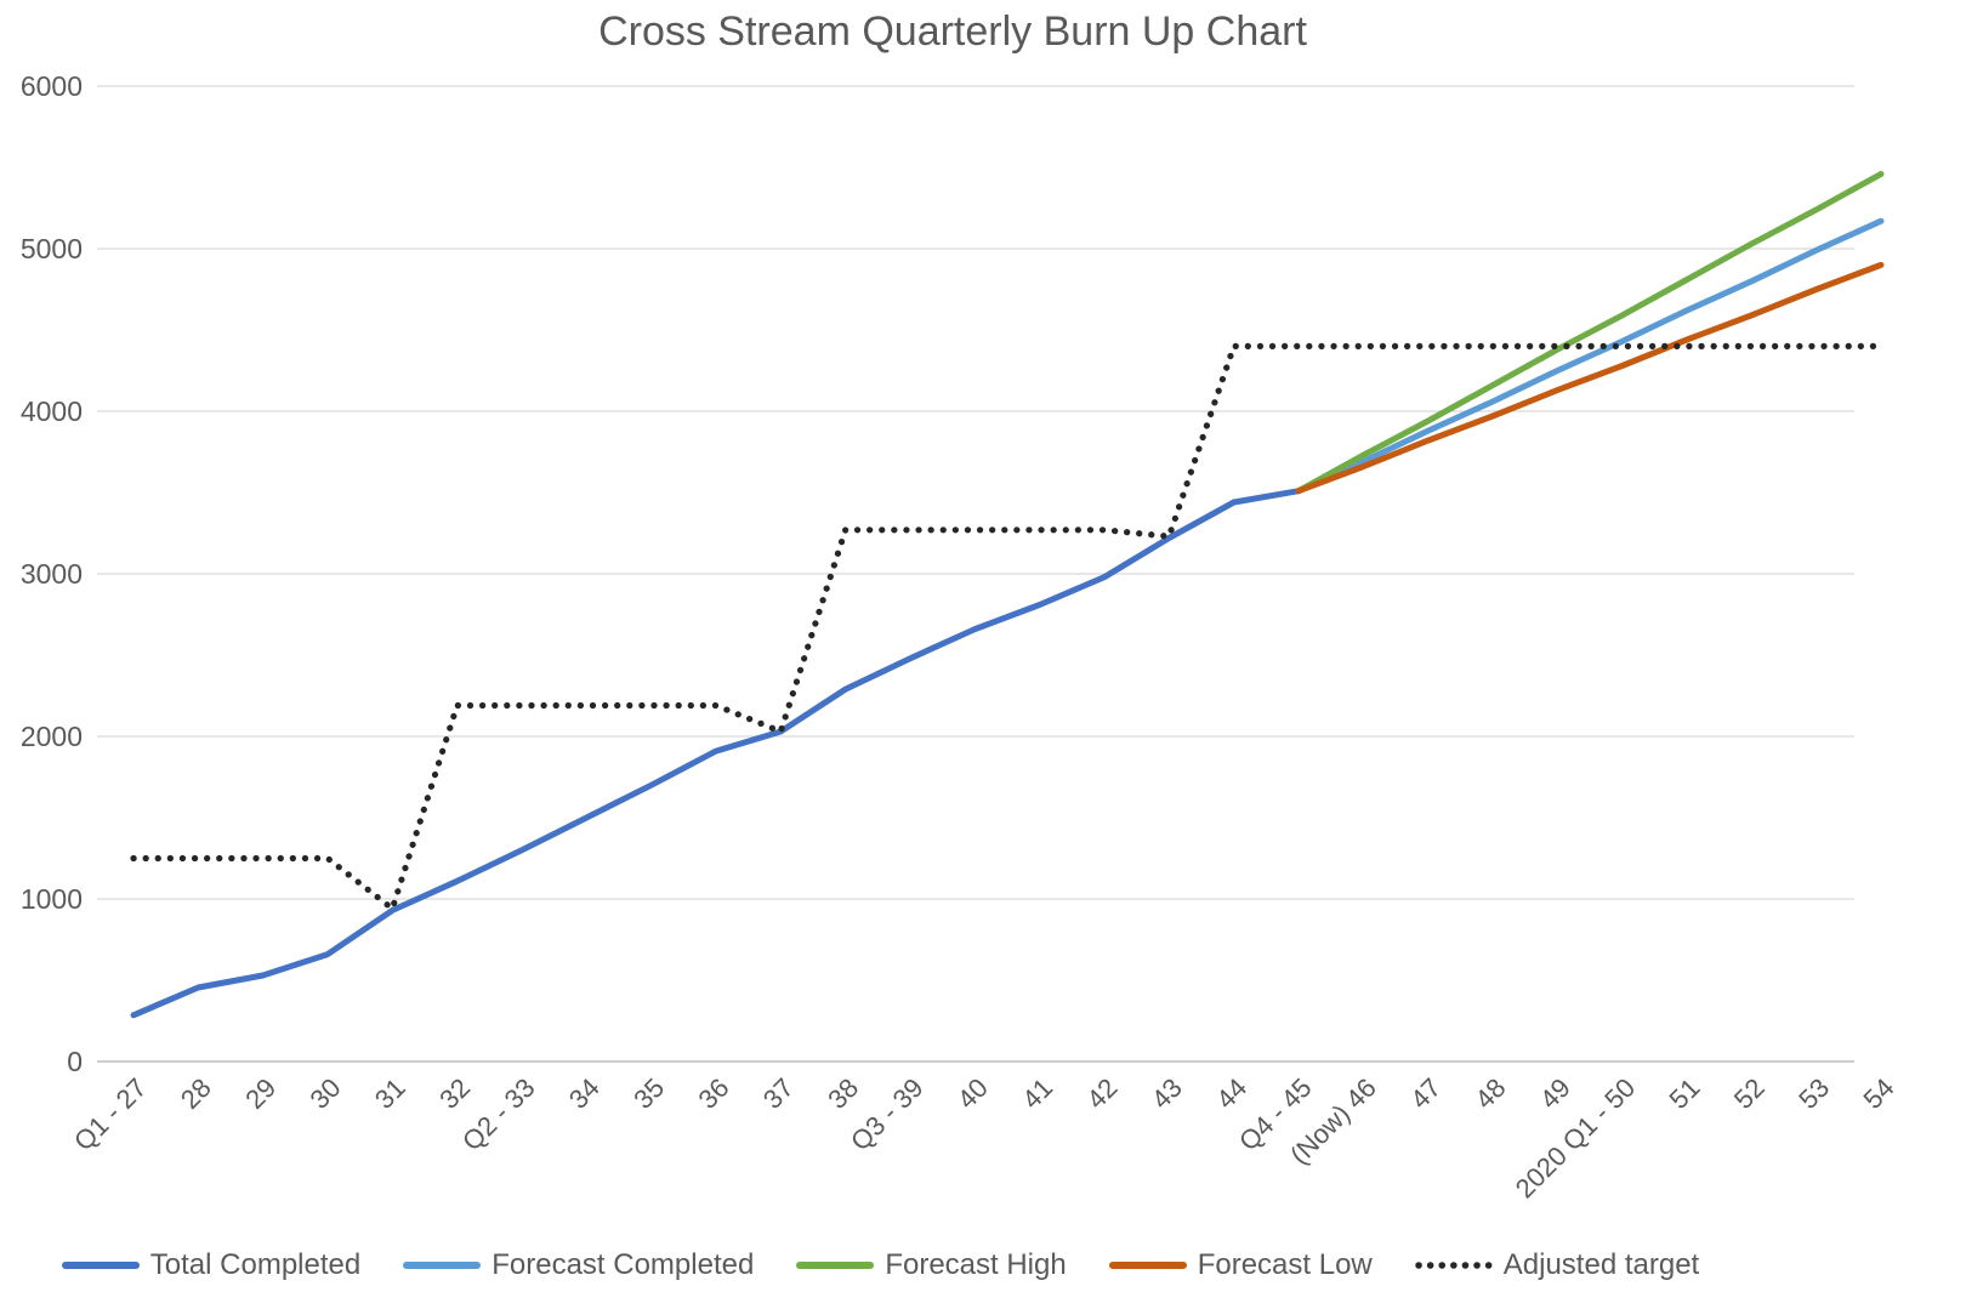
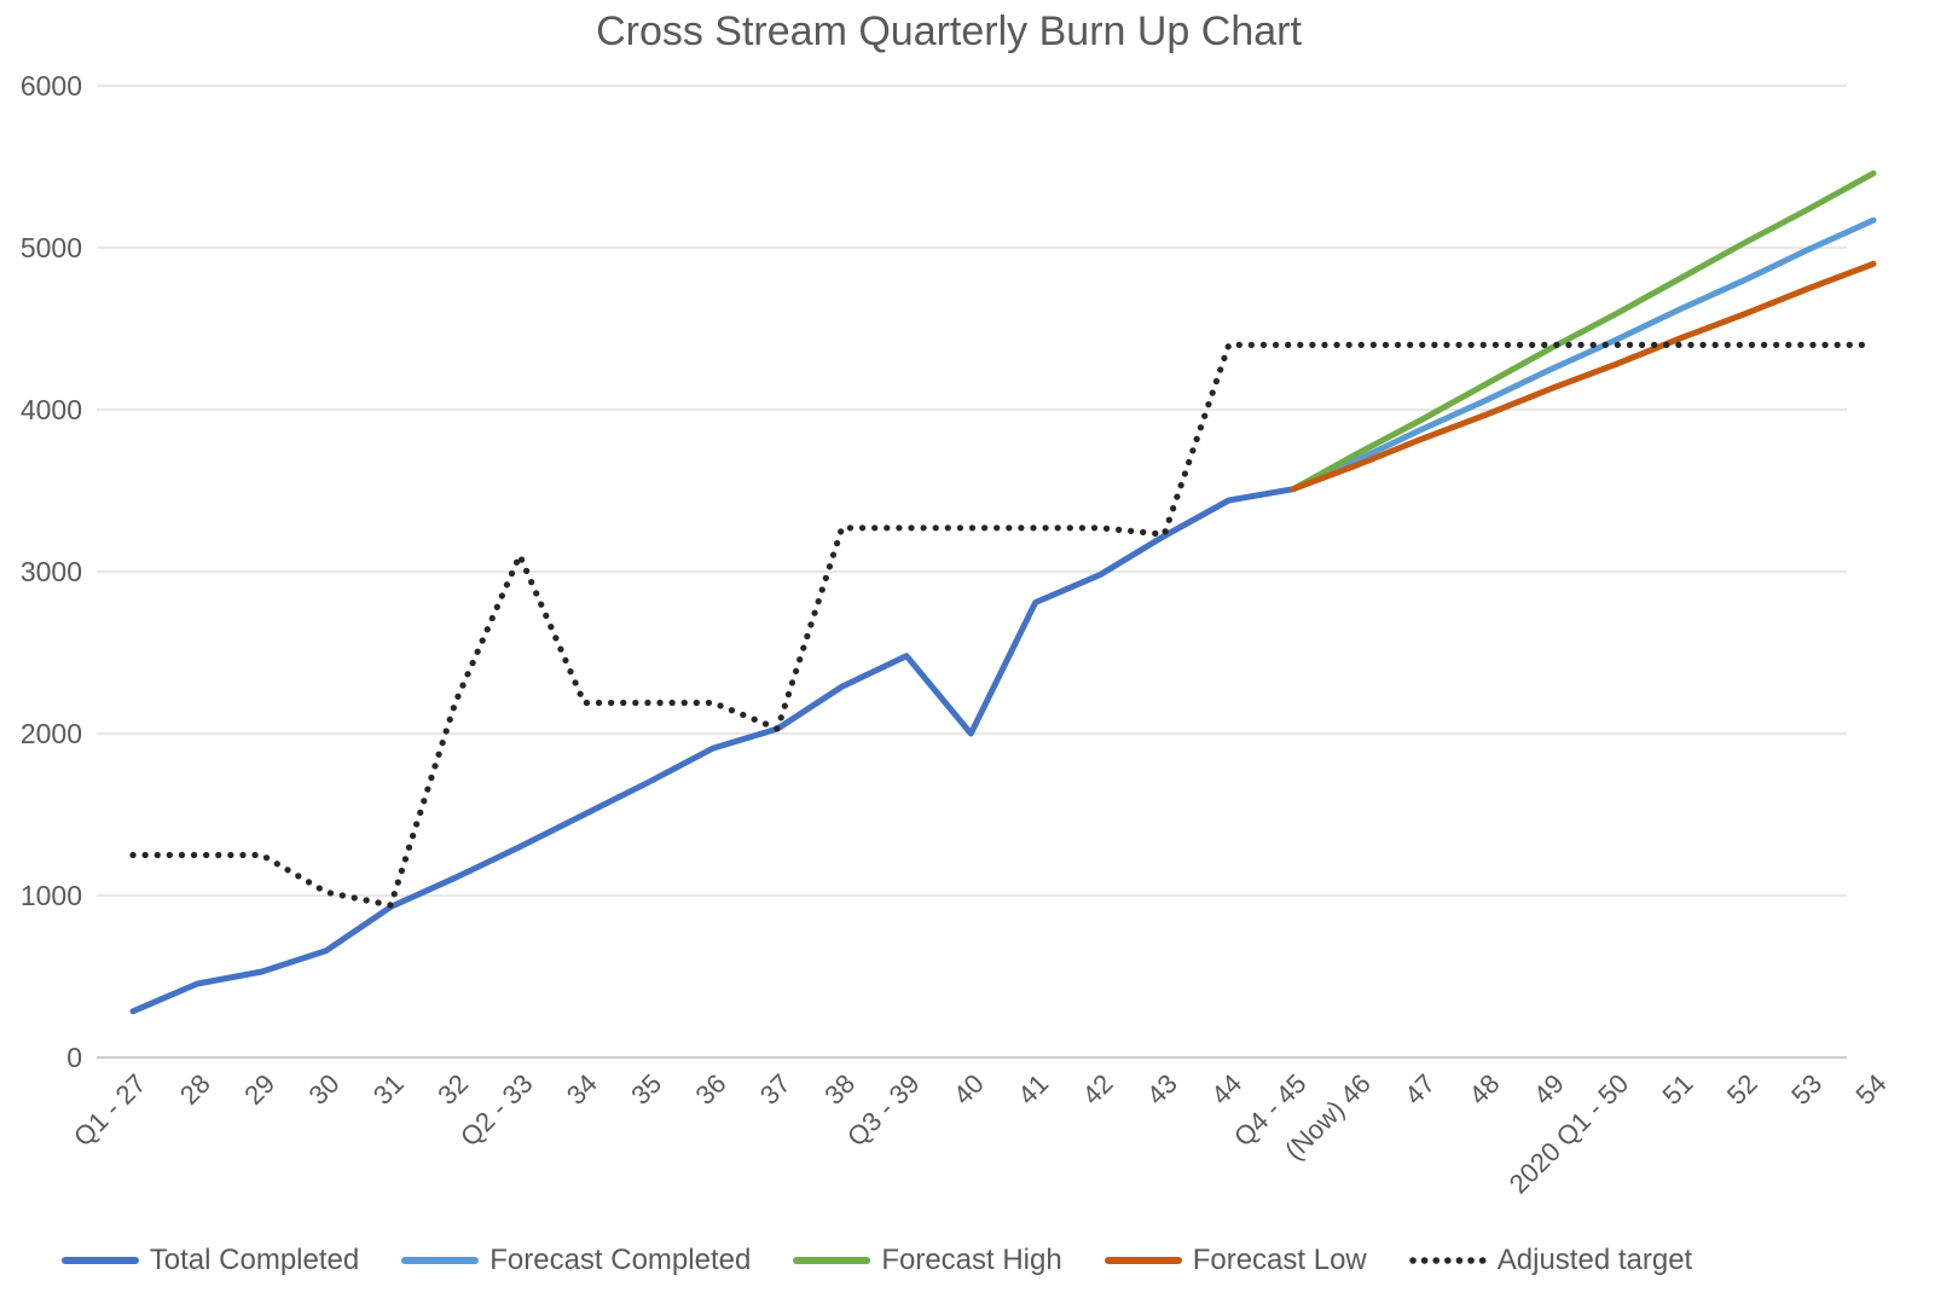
Adjusted target/30: 1250 -> 1020
Adjusted target/Q2 - 33: 2190 -> 3100
Total Completed/40: 2660 -> 2000
